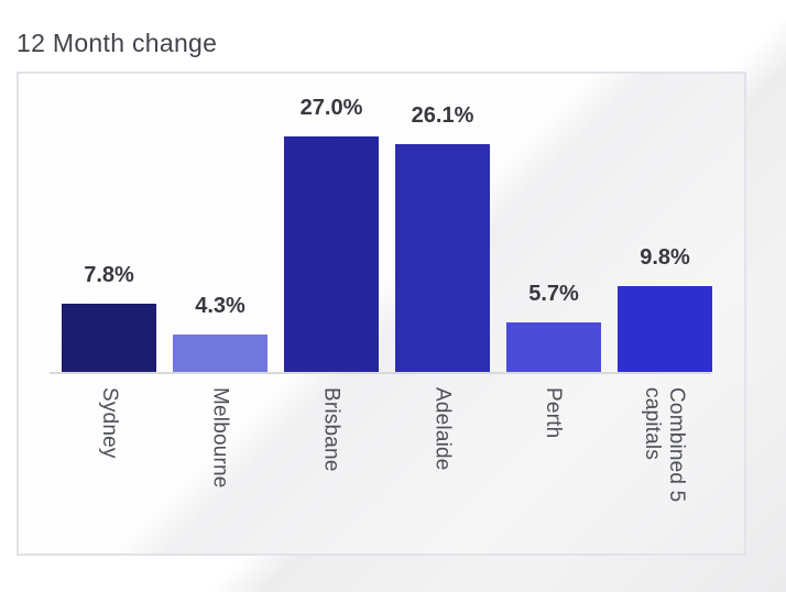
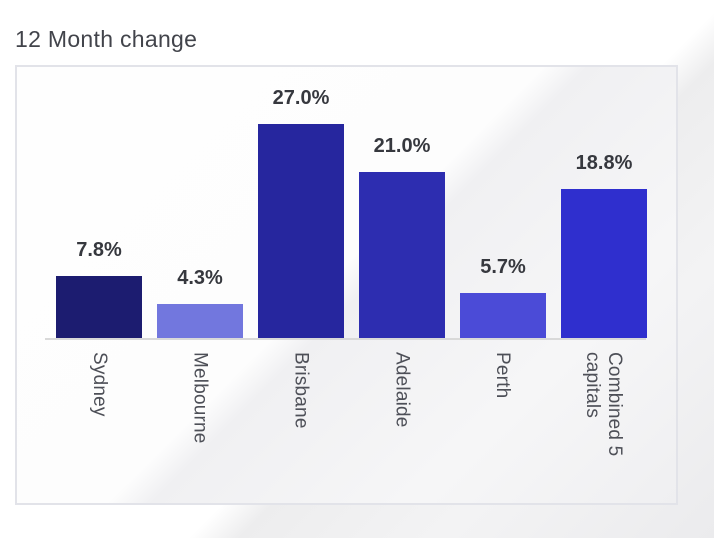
Adelaide: 26.1% -> 21.0%
Combined 5 capitals: 9.8% -> 18.8%
